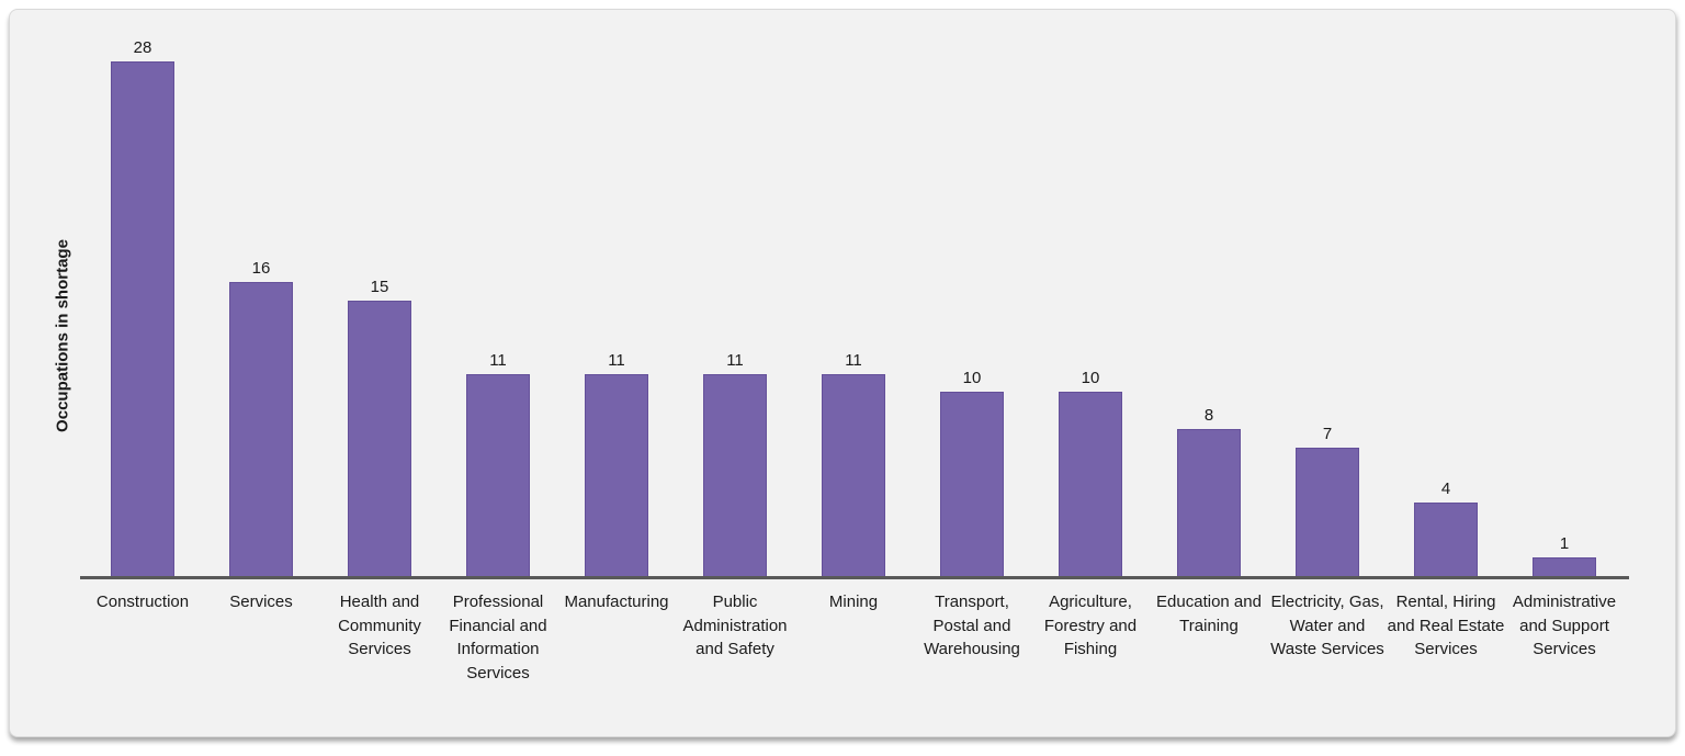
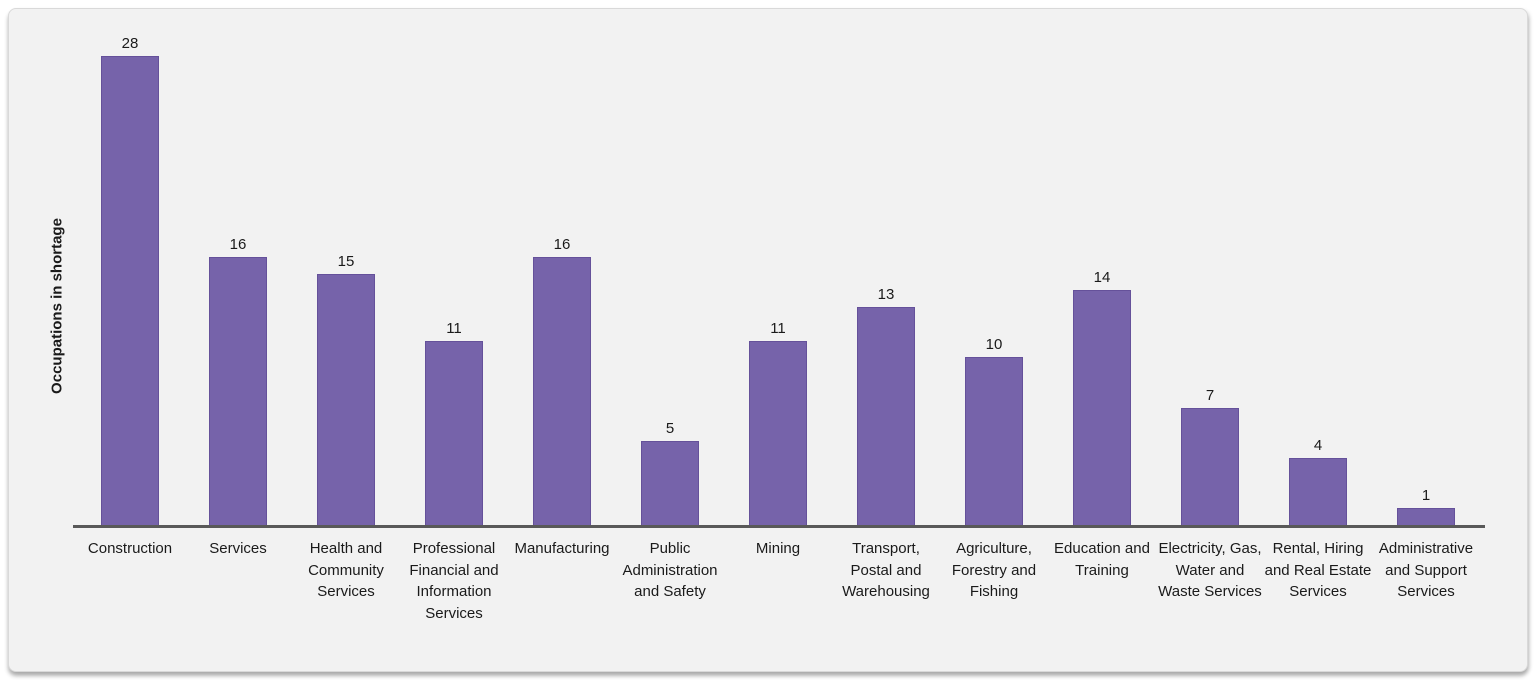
Manufacturing: 11 -> 16
Public Administration and Safety: 11 -> 5
Transport, Postal and Warehousing: 10 -> 13
Education and Training: 8 -> 14
